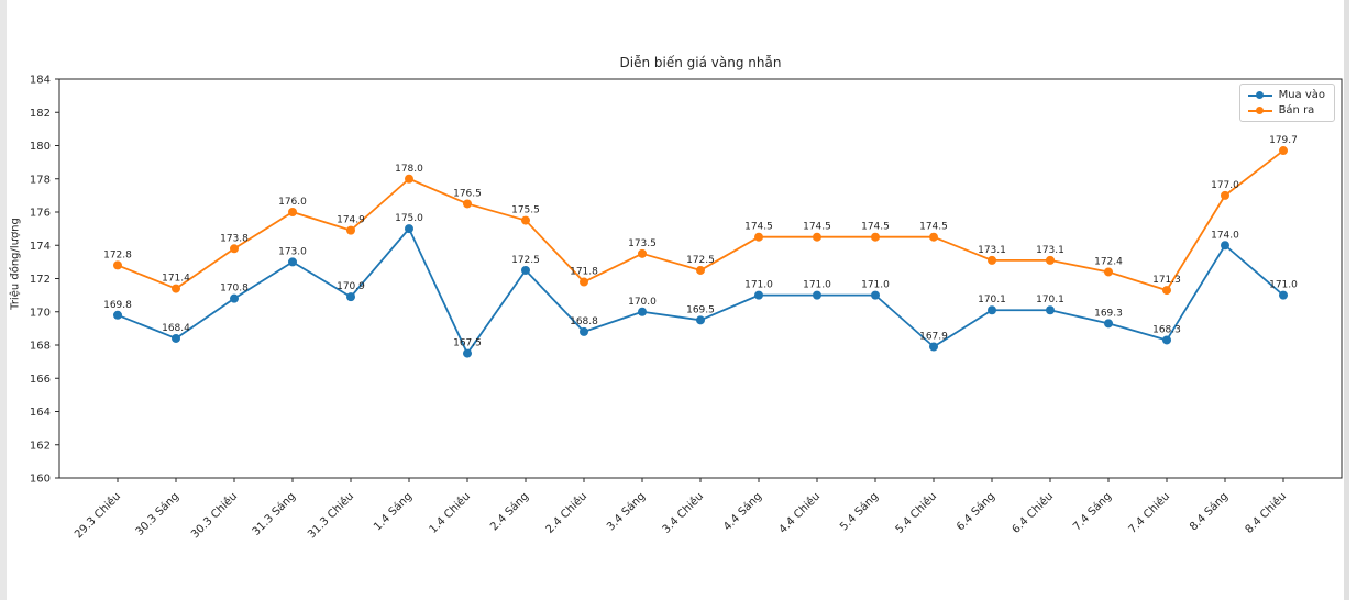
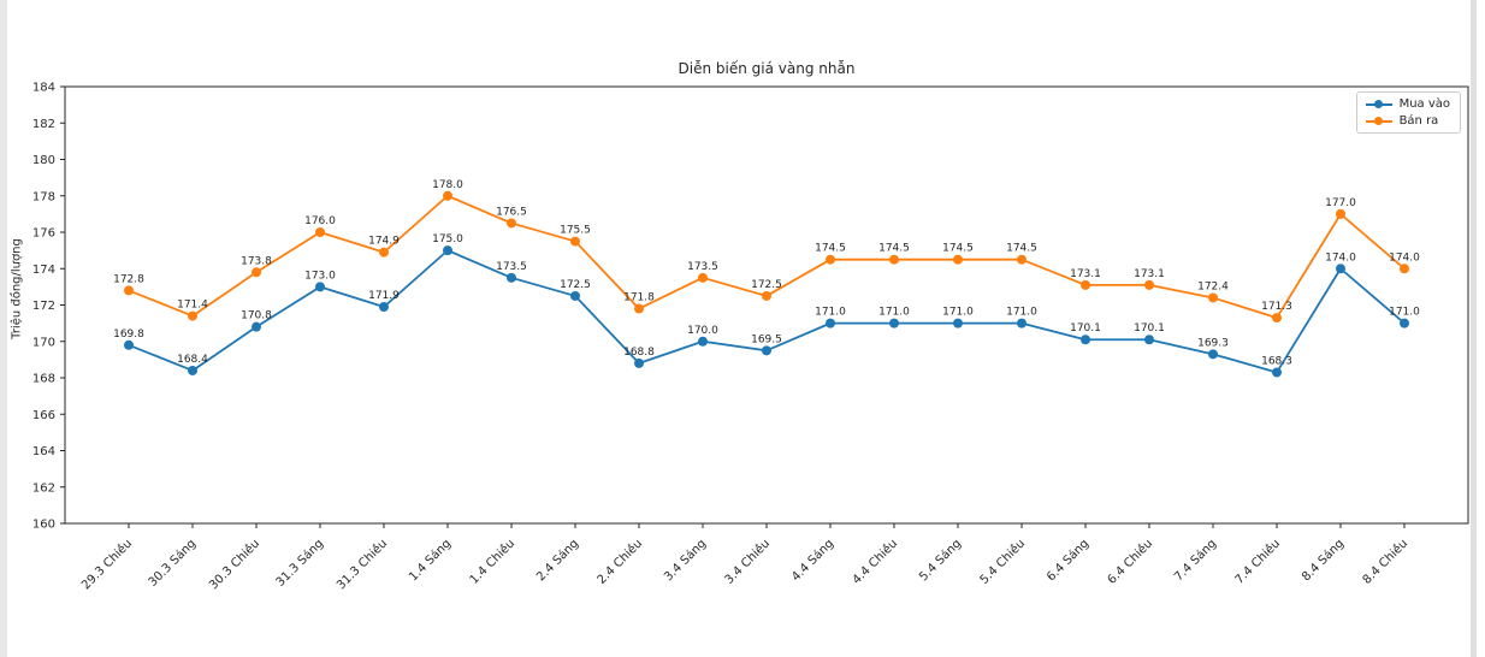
Mua vào/31.3 Chiều: 170.9 -> 171.9
Mua vào/1.4 Chiều: 167.5 -> 173.5
Mua vào/5.4 Chiều: 167.9 -> 171.0
Bán ra/8.4 Chiều: 179.7 -> 174.0
